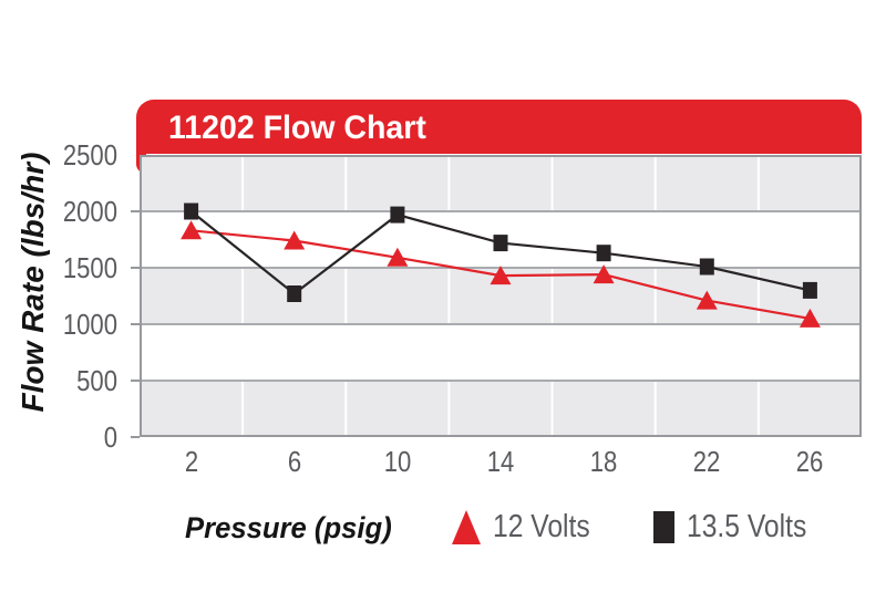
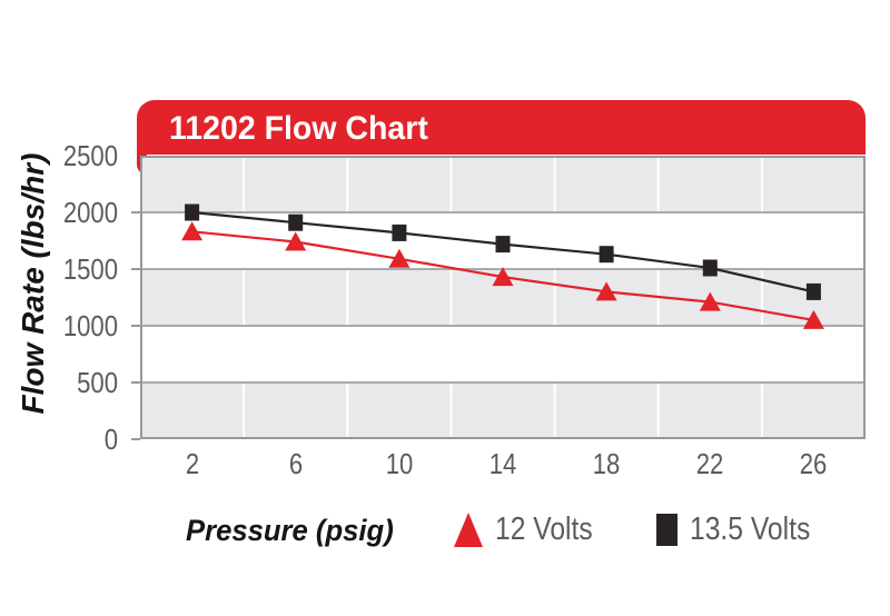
13.5 Volts/6: 1270 -> 1910
13.5 Volts/10: 1970 -> 1820
12 Volts/18: 1440 -> 1300
